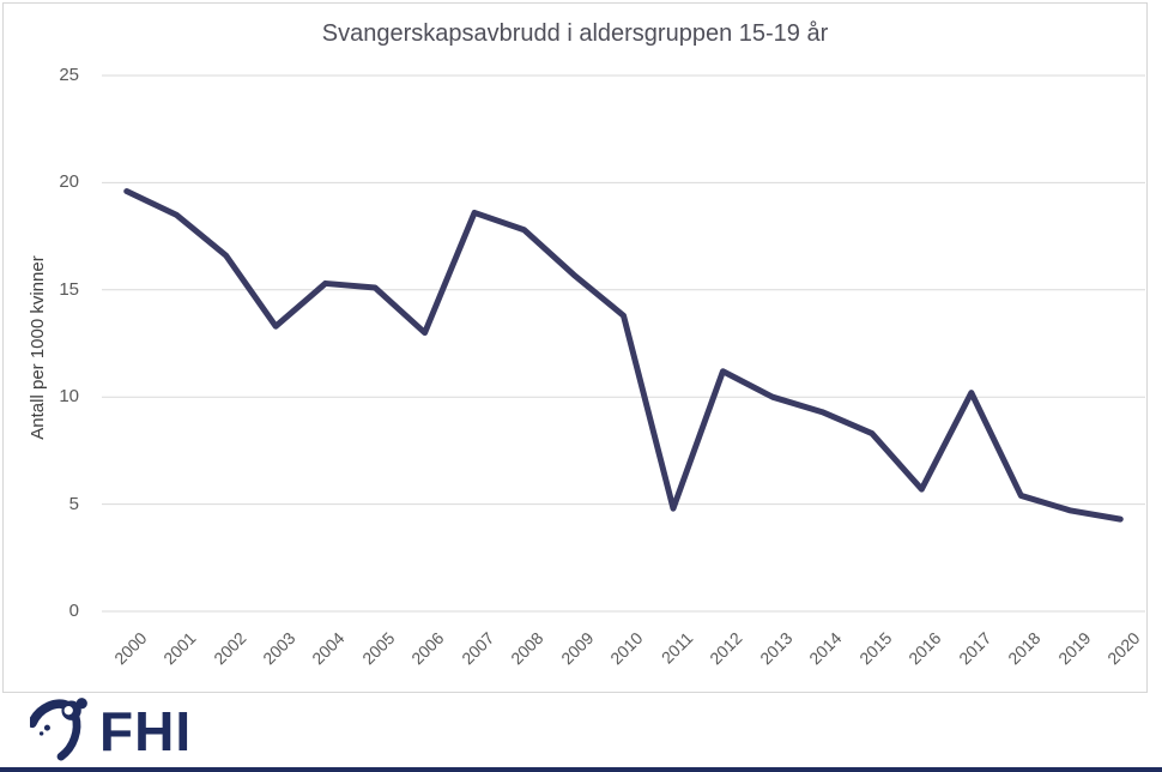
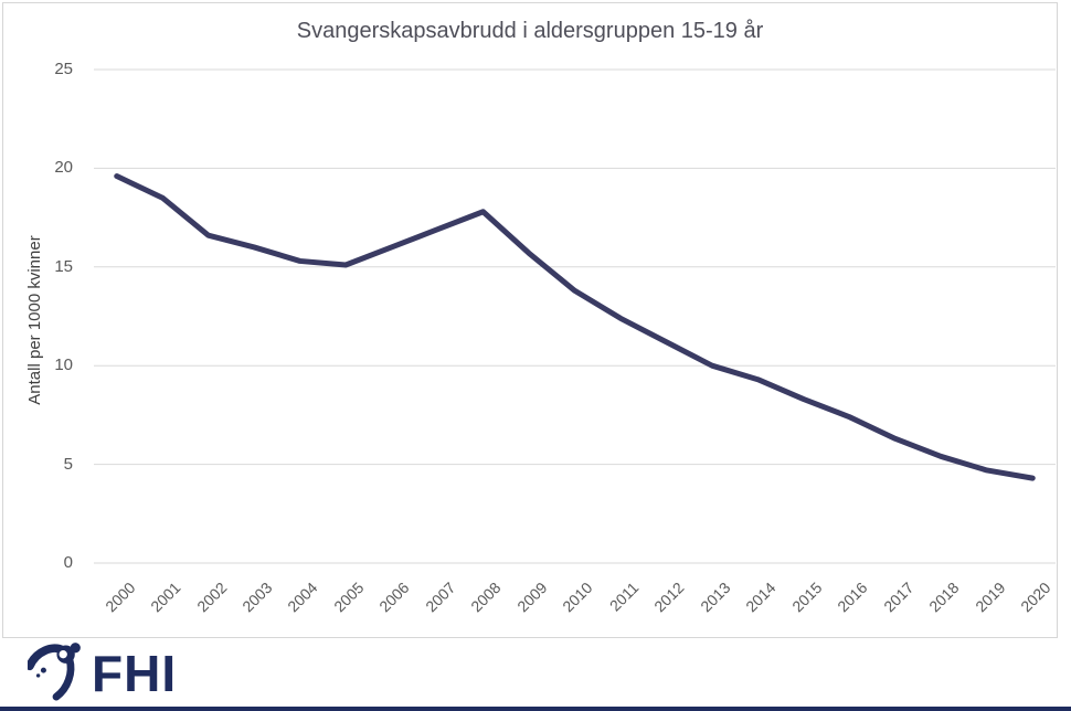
2003: 13.3 -> 16.0
2006: 13.0 -> 16.0
2007: 18.6 -> 16.9
2011: 4.8 -> 12.4
2016: 5.7 -> 7.4
2017: 10.2 -> 6.3
